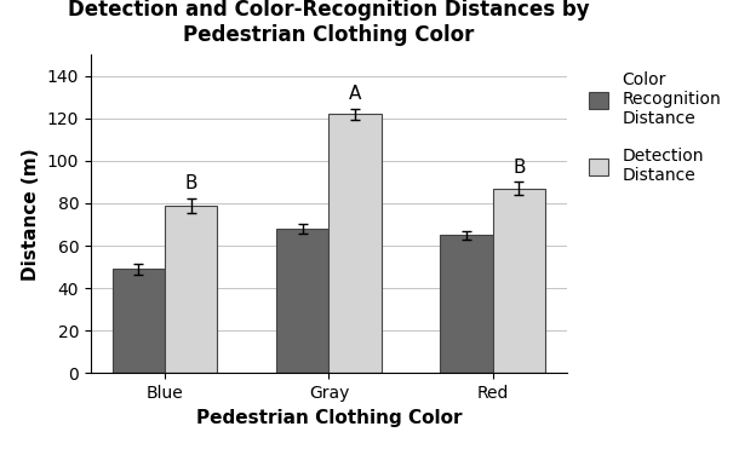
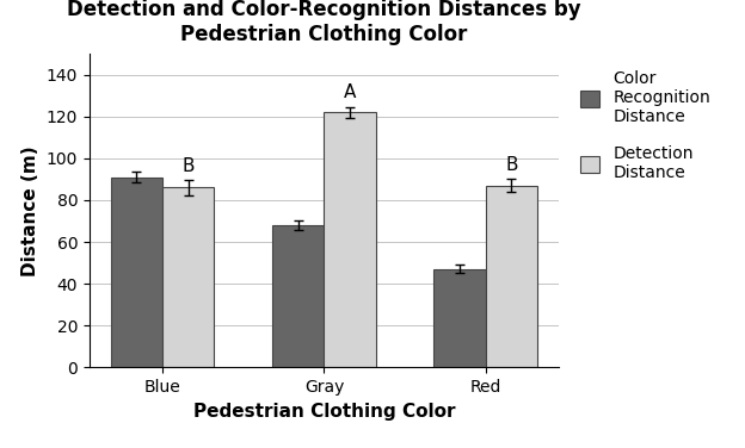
Color Recognition Distance/Blue: 49 -> 91
Detection Distance/Blue: 79 -> 86
Color Recognition Distance/Red: 65 -> 47
